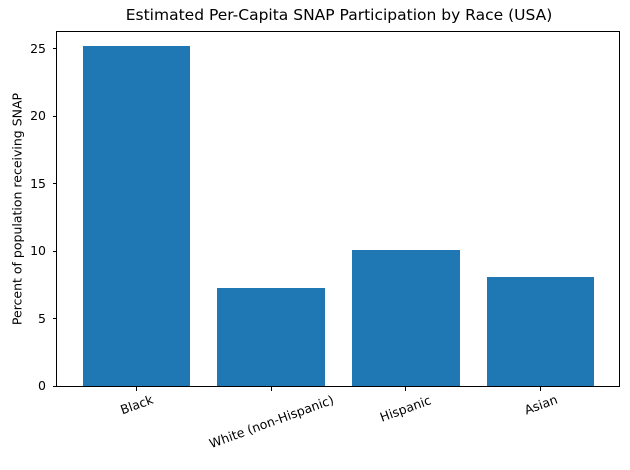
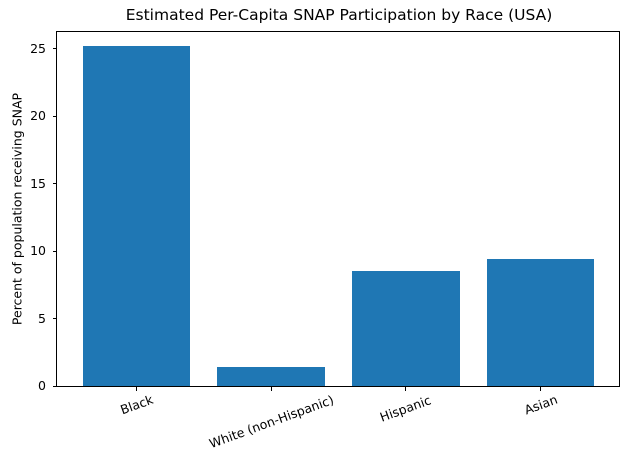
White (non-Hispanic): 7.3 -> 1.4
Hispanic: 10.1 -> 8.5
Asian: 8.1 -> 9.4
